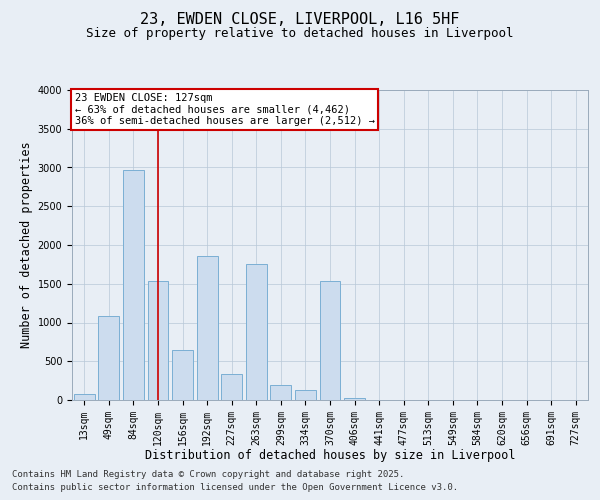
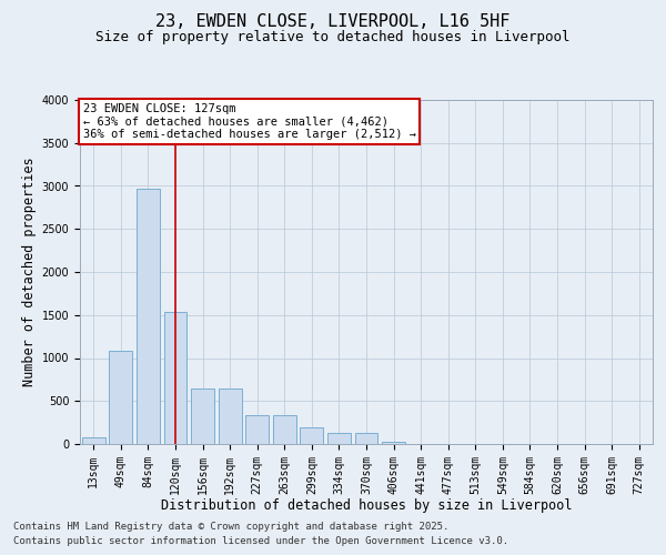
192sqm: 1860 -> 640
263sqm: 1760 -> 340
370sqm: 1540 -> 130
